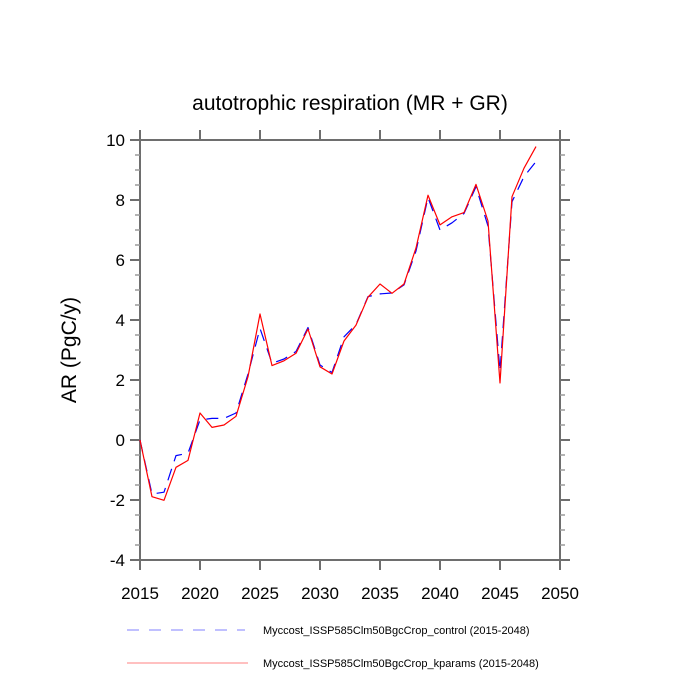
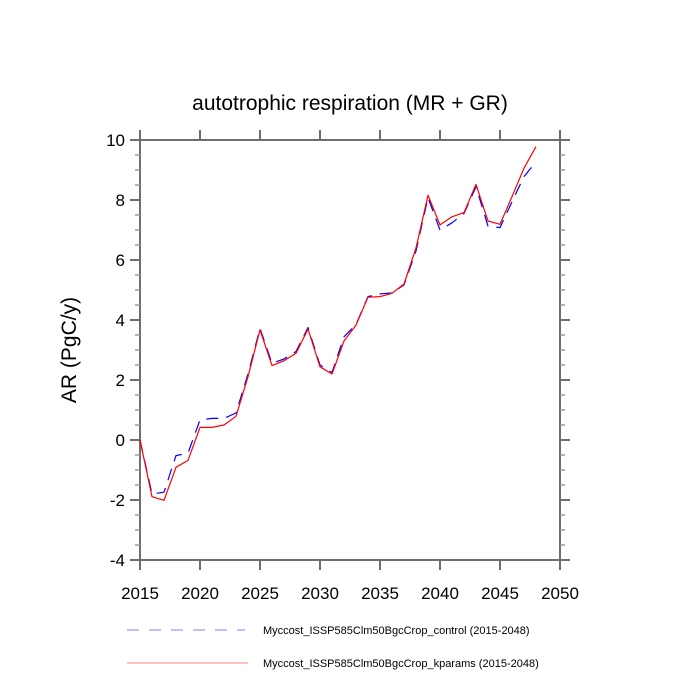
Myccost_ISSP585Clm50BgcCrop_kparams (2015-2048)/2020: 0.9 -> 0.4
Myccost_ISSP585Clm50BgcCrop_kparams (2015-2048)/2025: 4.2 -> 3.7
Myccost_ISSP585Clm50BgcCrop_kparams (2015-2048)/2035: 5.2 -> 4.8
Myccost_ISSP585Clm50BgcCrop_control (2015-2048)/2045: 2.3 -> 7.1
Myccost_ISSP585Clm50BgcCrop_kparams (2015-2048)/2045: 1.9 -> 7.2
